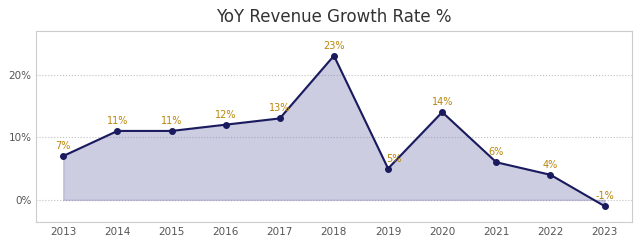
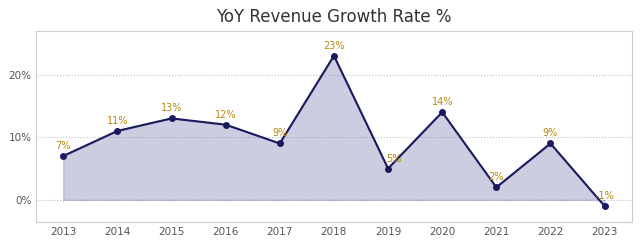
2015: 11% -> 13%
2017: 13% -> 9%
2021: 6% -> 2%
2022: 4% -> 9%
